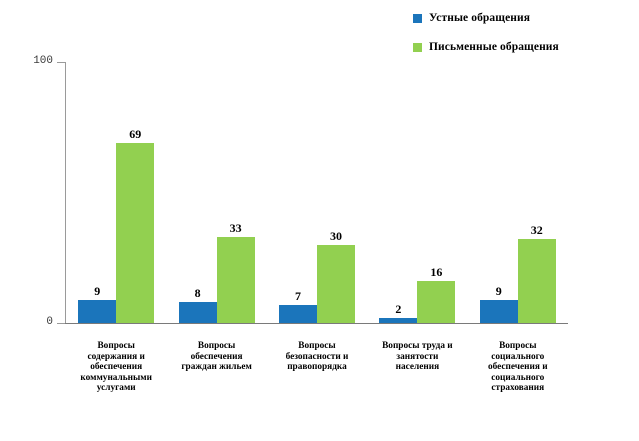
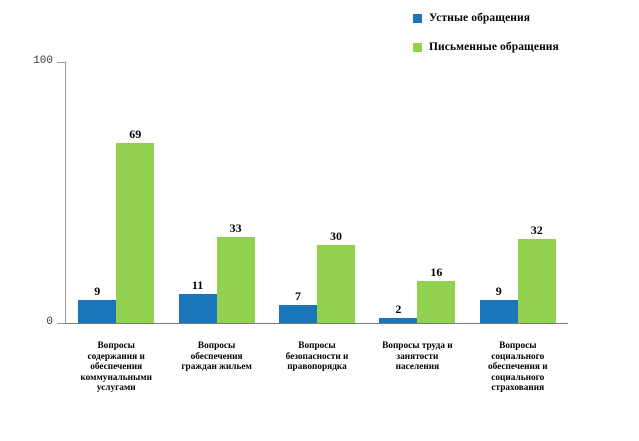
Устные обращения/Вопросы обеспечения граждан жильем: 8 -> 11
